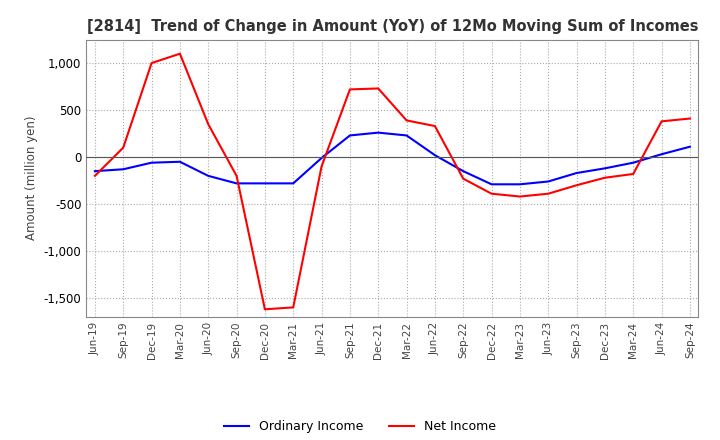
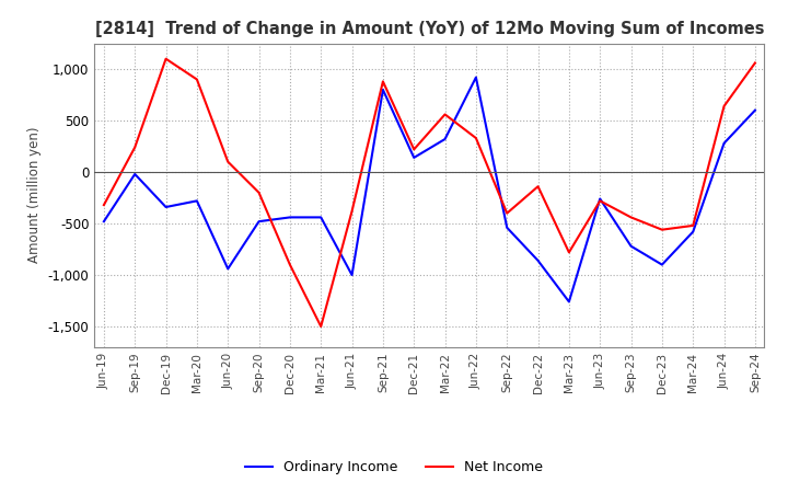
Ordinary Income/Jun-19: -150 -> -480
Net Income/Jun-19: -200 -> -320
Ordinary Income/Sep-19: -130 -> -20
Net Income/Sep-19: 100 -> 240
Ordinary Income/Dec-19: -60 -> -340
Net Income/Dec-19: 1,000 -> 1,100
Ordinary Income/Mar-20: -50 -> -280
Net Income/Mar-20: 1,100 -> 900
Ordinary Income/Jun-20: -200 -> -940
Net Income/Jun-20: 350 -> 100
Ordinary Income/Sep-20: -280 -> -480
Ordinary Income/Dec-20: -280 -> -440
Net Income/Dec-20: -1,620 -> -900
Ordinary Income/Mar-21: -280 -> -440
Net Income/Mar-21: -1,600 -> -1,500
Ordinary Income/Jun-21: -10 -> -1,000
Net Income/Jun-21: -100 -> -380
Ordinary Income/Sep-21: 230 -> 800
Net Income/Sep-21: 720 -> 880
Ordinary Income/Dec-21: 260 -> 140
Net Income/Dec-21: 730 -> 220
Ordinary Income/Mar-22: 230 -> 320
Net Income/Mar-22: 390 -> 560
Ordinary Income/Jun-22: 20 -> 920
Ordinary Income/Sep-22: -150 -> -540
Net Income/Sep-22: -230 -> -400
Ordinary Income/Dec-22: -290 -> -860
Net Income/Dec-22: -390 -> -140
Ordinary Income/Mar-23: -290 -> -1,260
Net Income/Mar-23: -420 -> -780
Net Income/Jun-23: -390 -> -280
Ordinary Income/Sep-23: -170 -> -720
Net Income/Sep-23: -300 -> -440
Ordinary Income/Dec-23: -120 -> -900
Net Income/Dec-23: -220 -> -560
Ordinary Income/Mar-24: -60 -> -580
Net Income/Mar-24: -180 -> -520
Ordinary Income/Jun-24: 30 -> 280
Net Income/Jun-24: 380 -> 640
Ordinary Income/Sep-24: 110 -> 600
Net Income/Sep-24: 410 -> 1,060
